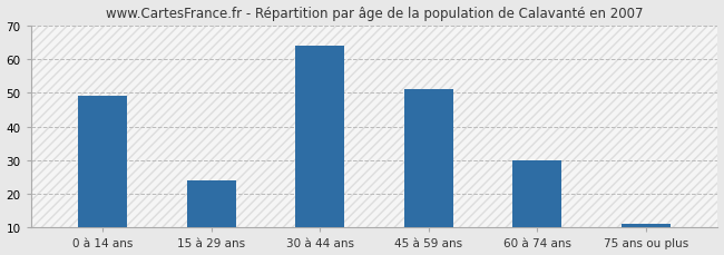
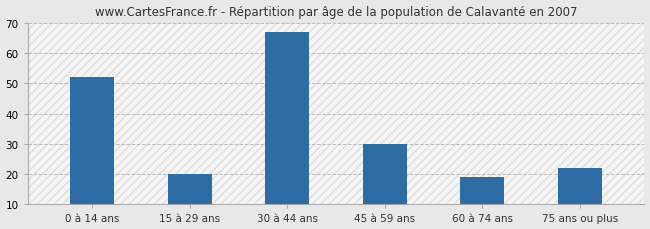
0 à 14 ans: 49 -> 52
15 à 29 ans: 24 -> 20
30 à 44 ans: 64 -> 67
45 à 59 ans: 51 -> 30
60 à 74 ans: 30 -> 19
75 ans ou plus: 11 -> 22
